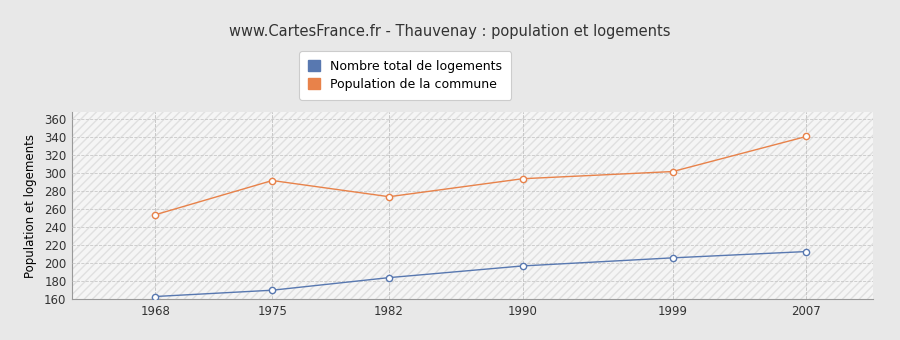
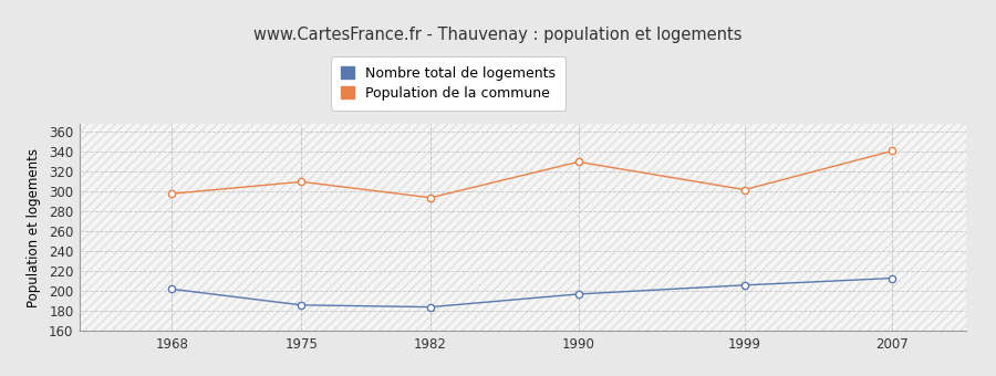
Nombre total de logements/1968: 163 -> 202
Population de la commune/1968: 254 -> 298
Nombre total de logements/1975: 170 -> 186
Population de la commune/1975: 292 -> 310
Population de la commune/1982: 274 -> 294
Population de la commune/1990: 294 -> 330
